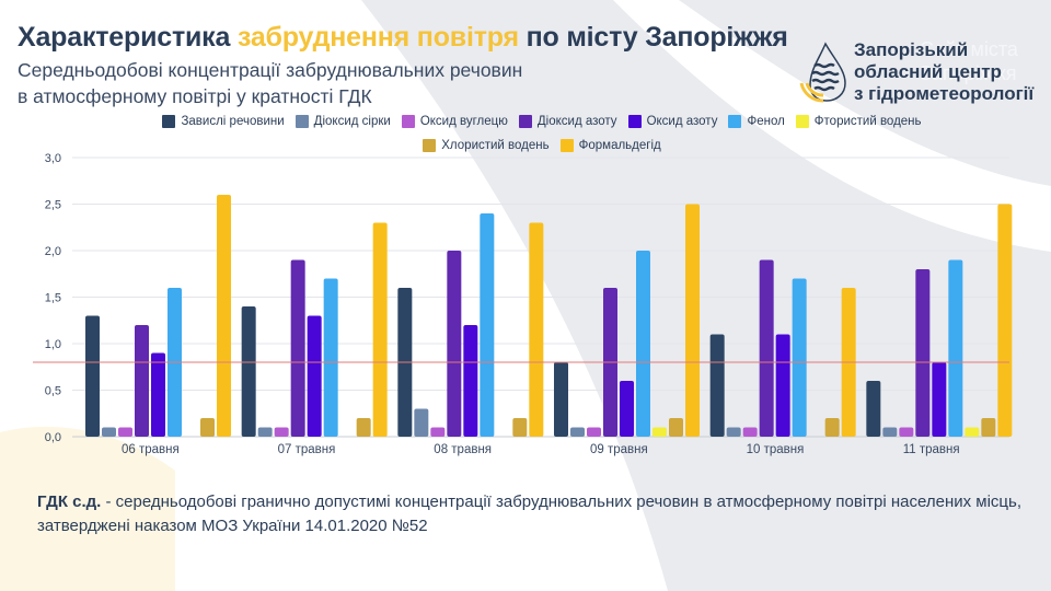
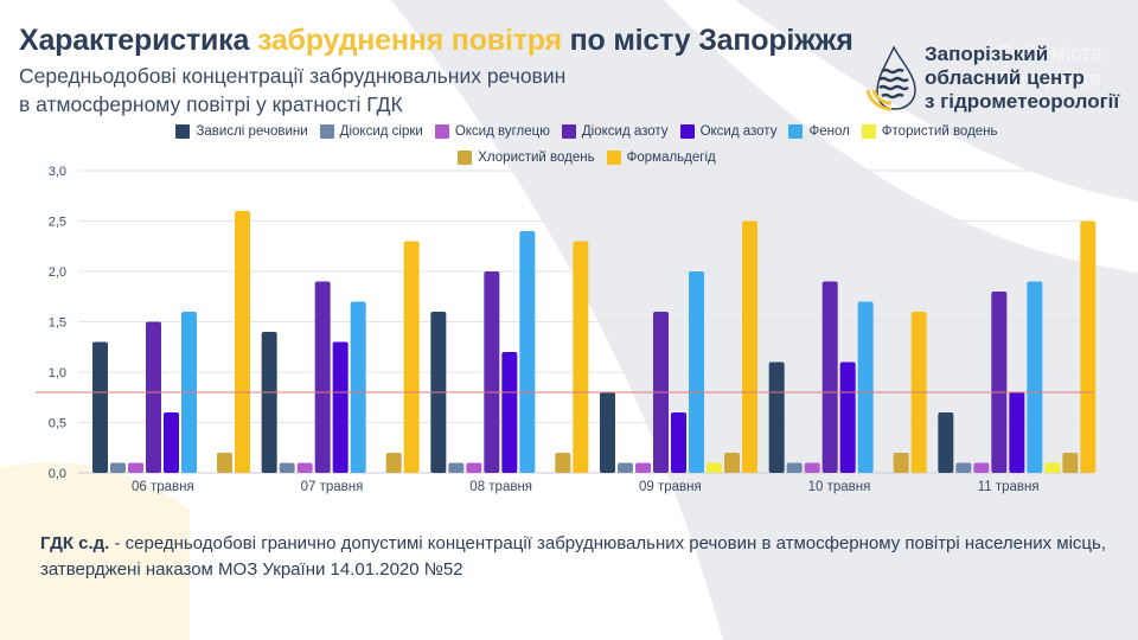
Діоксид азоту/06 травня: 1,2 -> 1,5
Оксид азоту/06 травня: 0,9 -> 0,6
Діоксид сірки/08 травня: 0,3 -> 0,1
